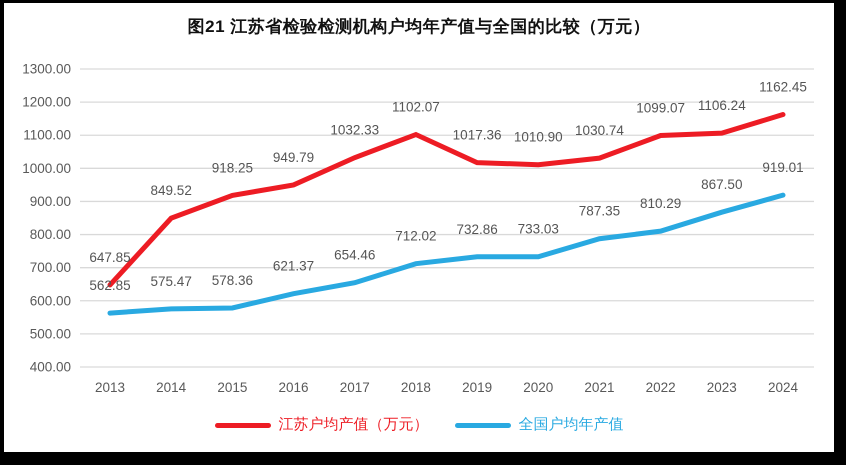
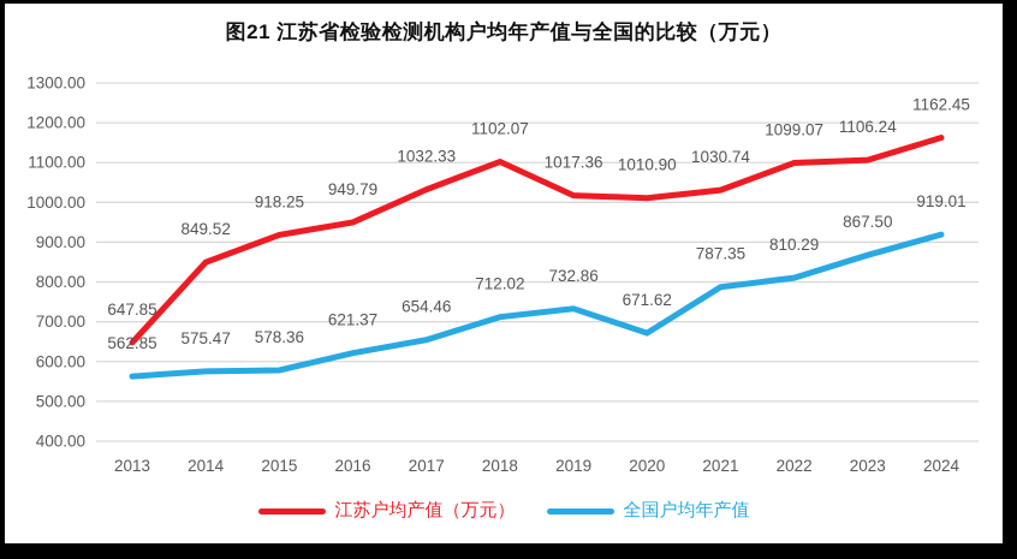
全国户均年产值/2020: 733.03 -> 671.62
